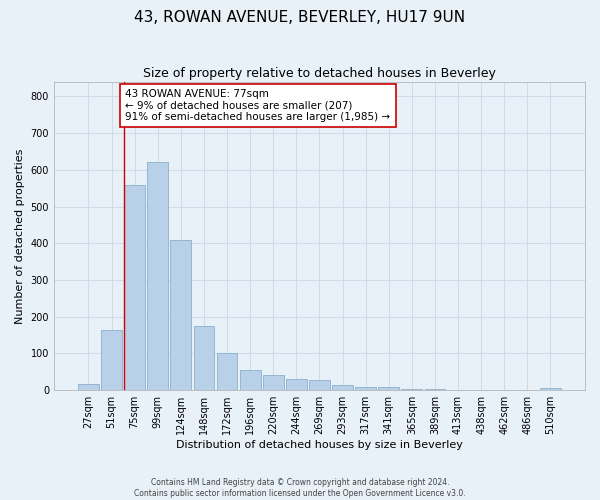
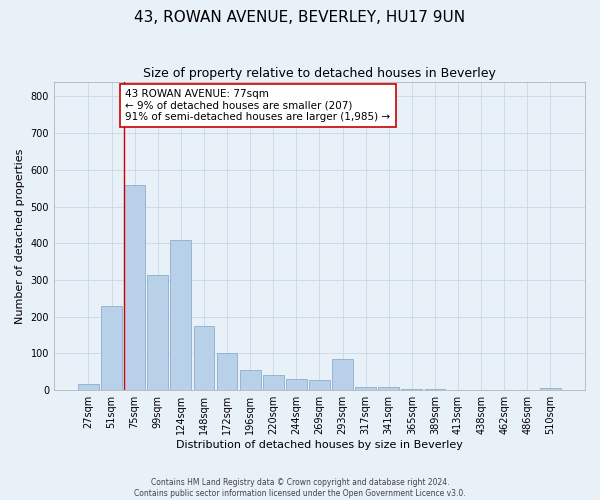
51sqm: 163 -> 230
99sqm: 620 -> 315
293sqm: 14 -> 85
